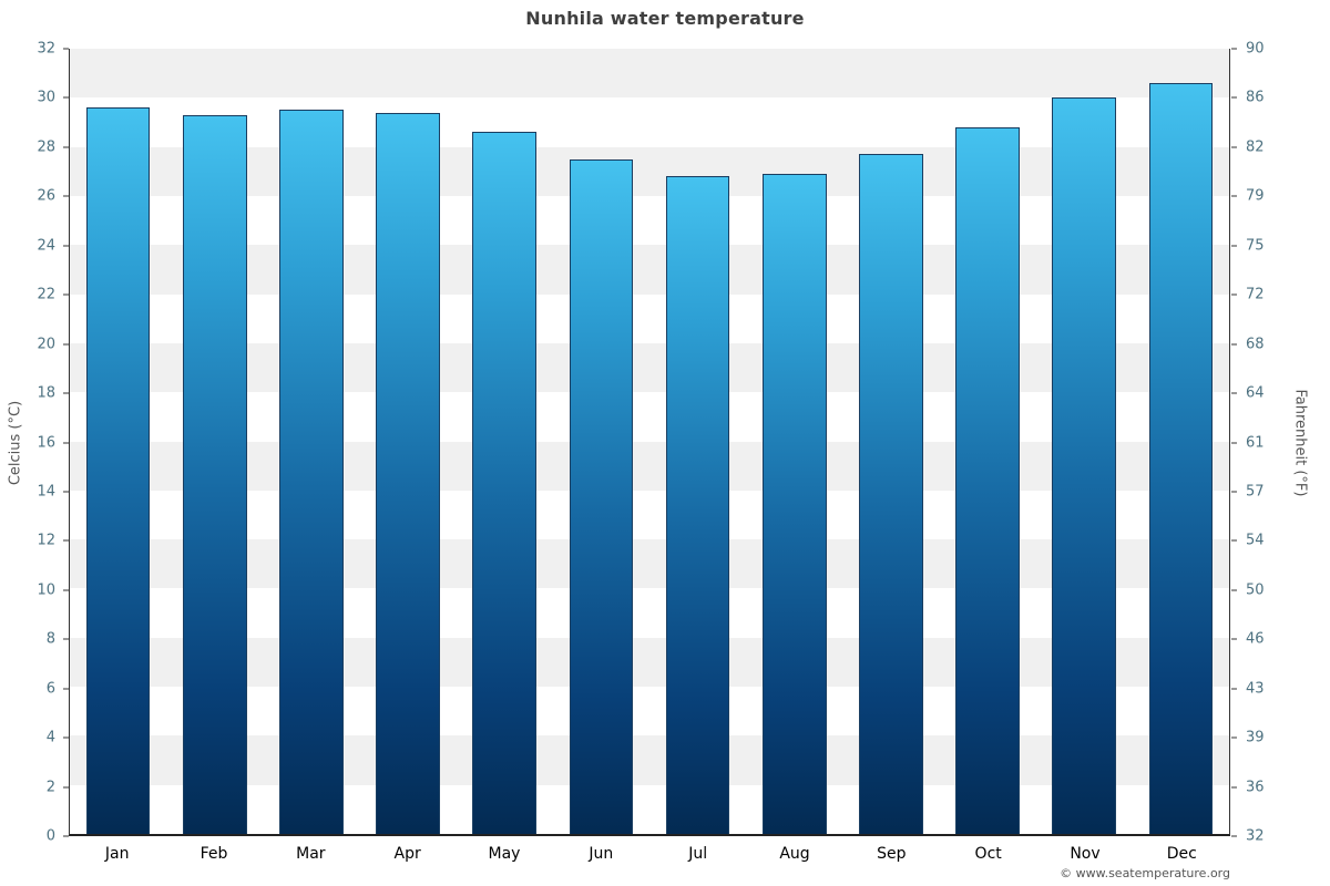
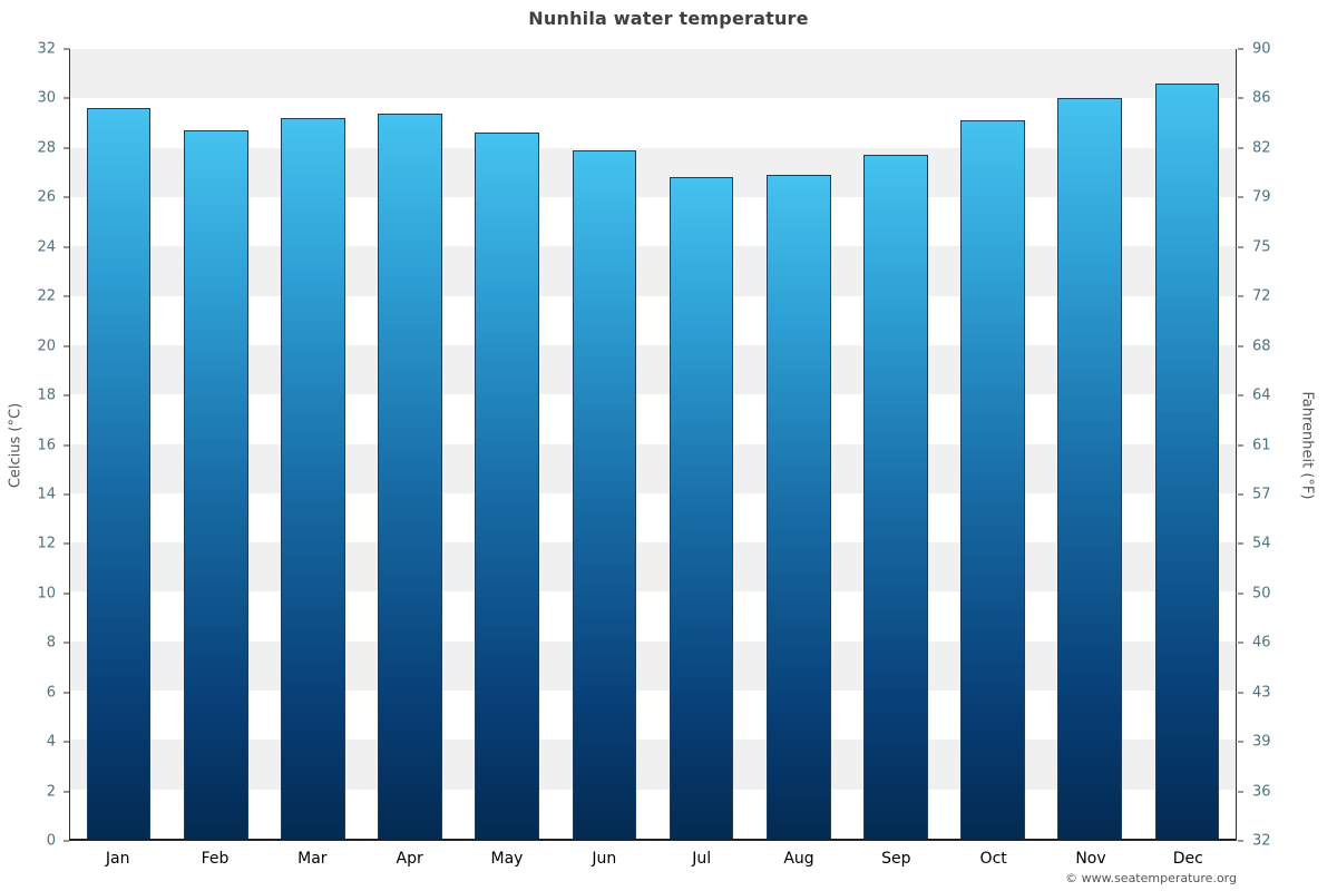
Feb: 29.3 -> 28.7
Mar: 29.5 -> 29.2
Jun: 27.5 -> 27.9
Oct: 28.8 -> 29.1
